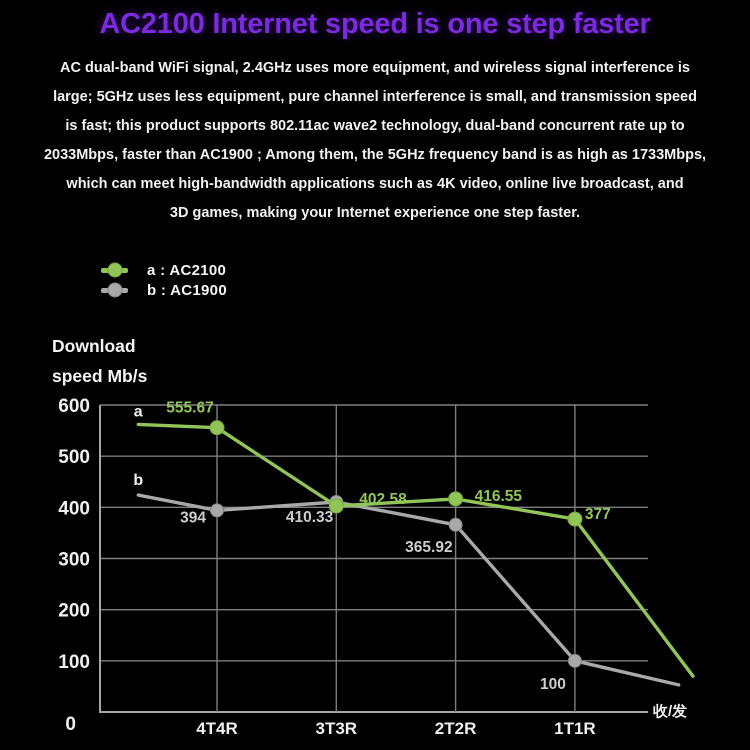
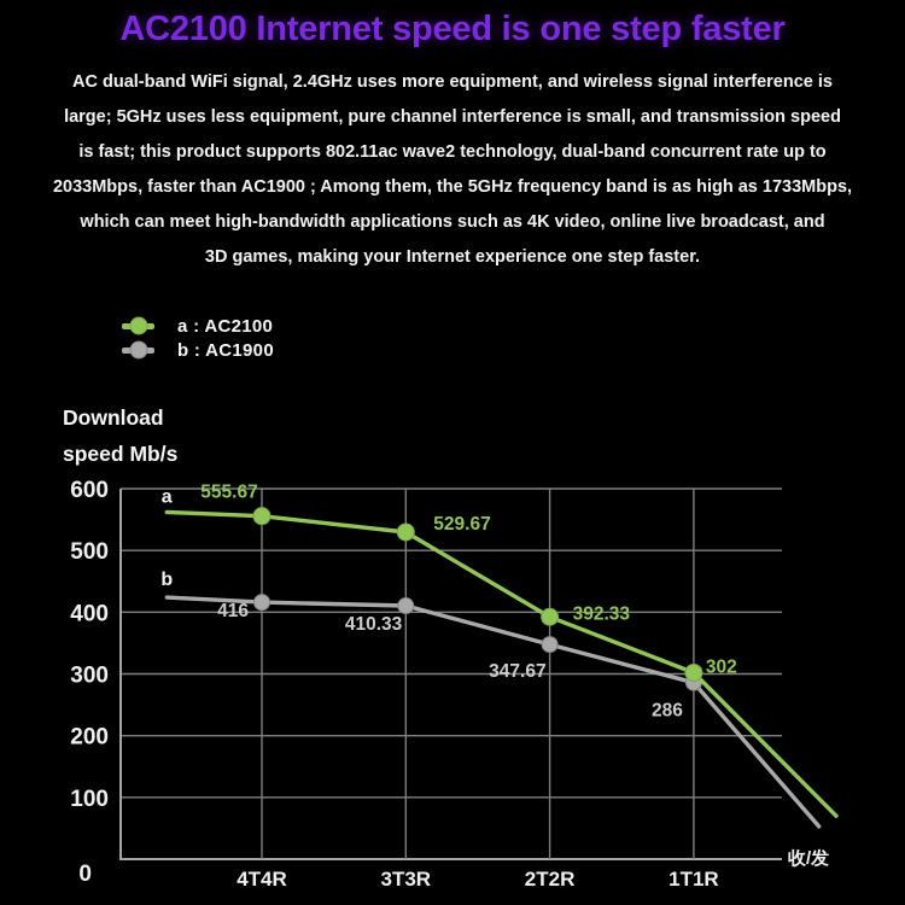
b : AC1900/4T4R: 394 -> 416
a : AC2100/3T3R: 402.58 -> 529.67
a : AC2100/2T2R: 416.55 -> 392.33
b : AC1900/2T2R: 365.92 -> 347.67
a : AC2100/1T1R: 377 -> 302
b : AC1900/1T1R: 100 -> 286
